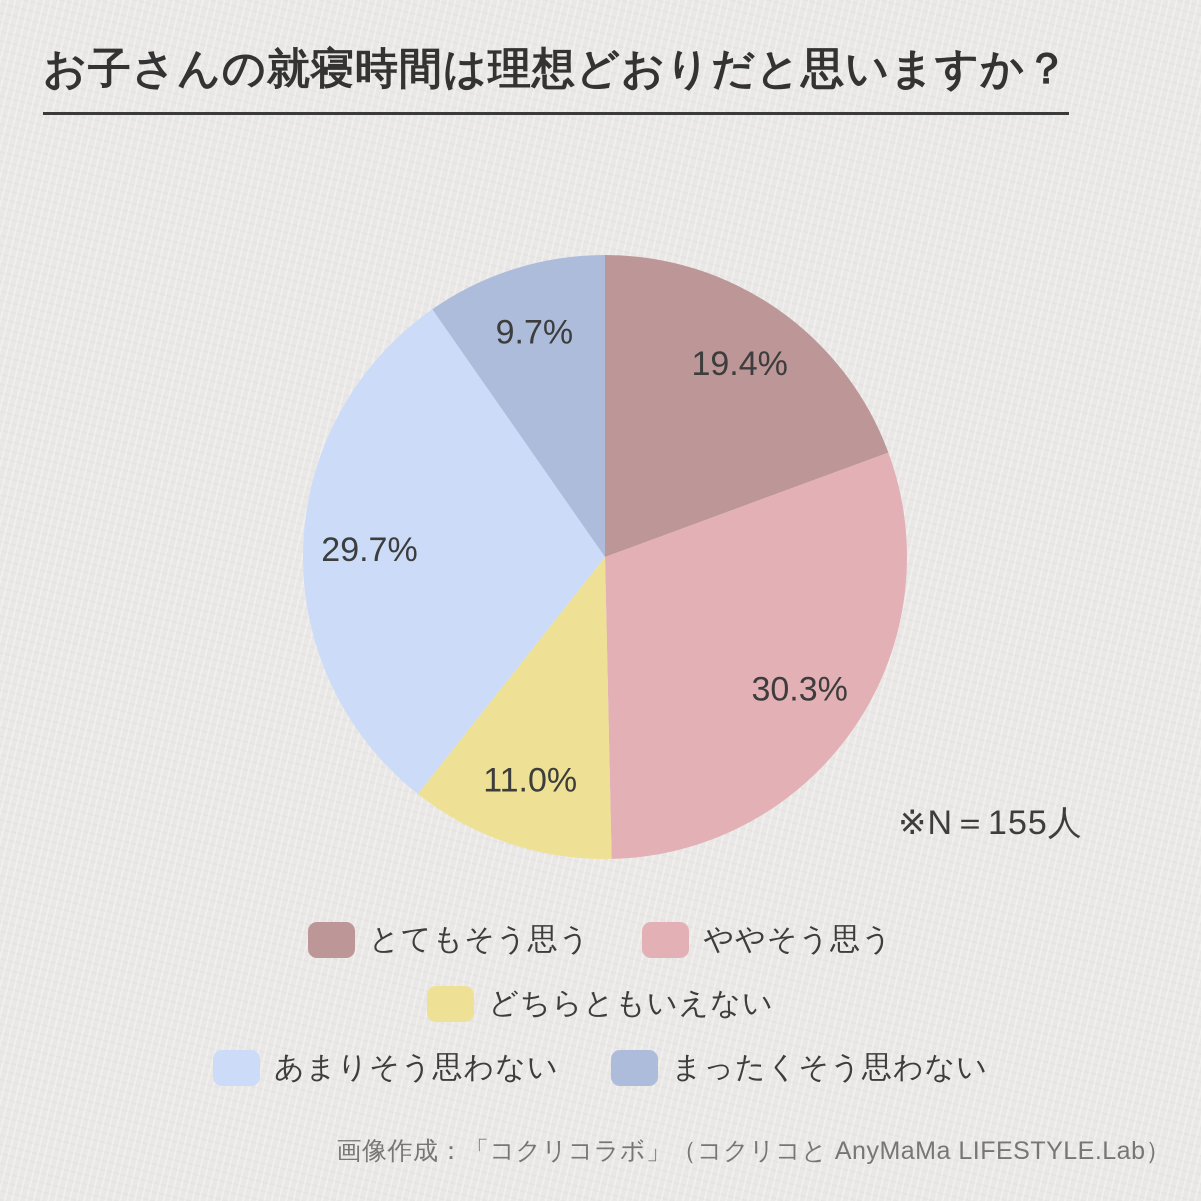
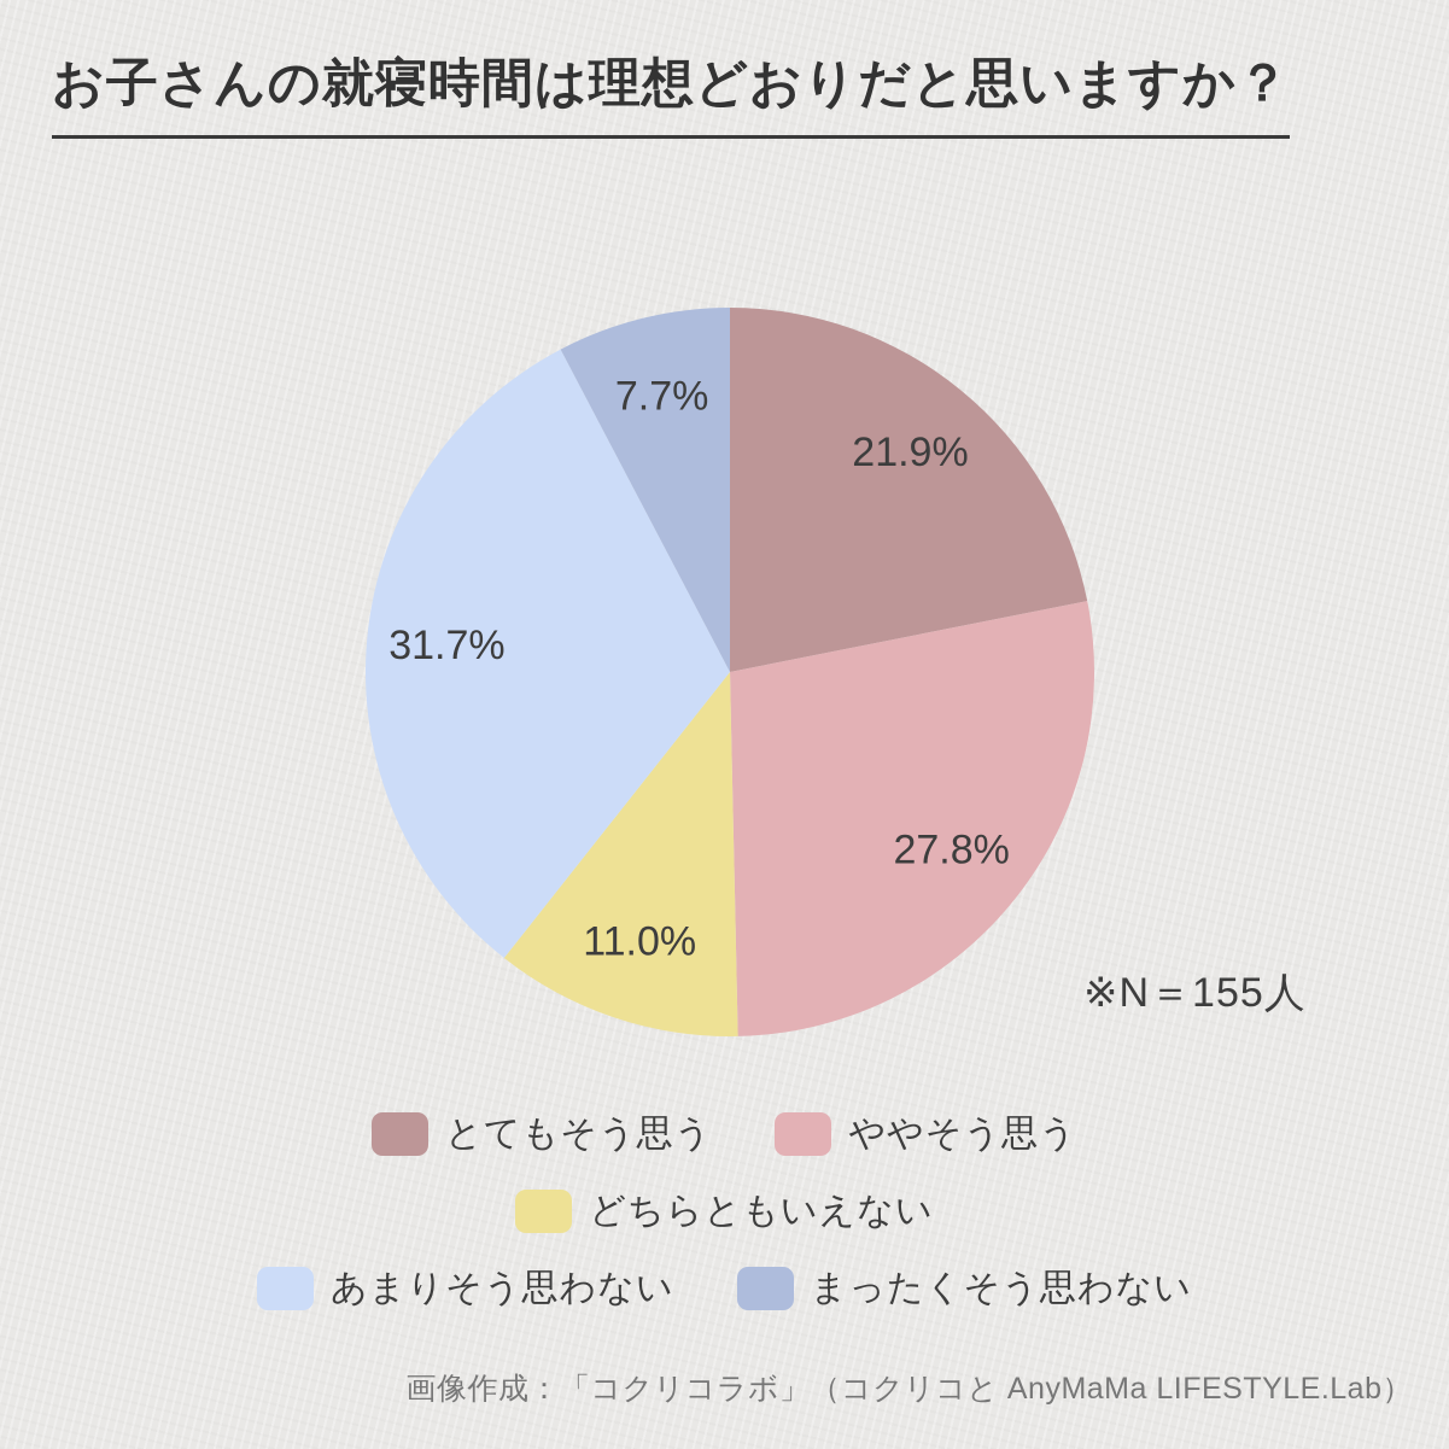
とてもそう思う: 19.4% -> 21.9%
ややそう思う: 30.3% -> 27.8%
あまりそう思わない: 29.7% -> 31.7%
まったくそう思わない: 9.7% -> 7.7%
